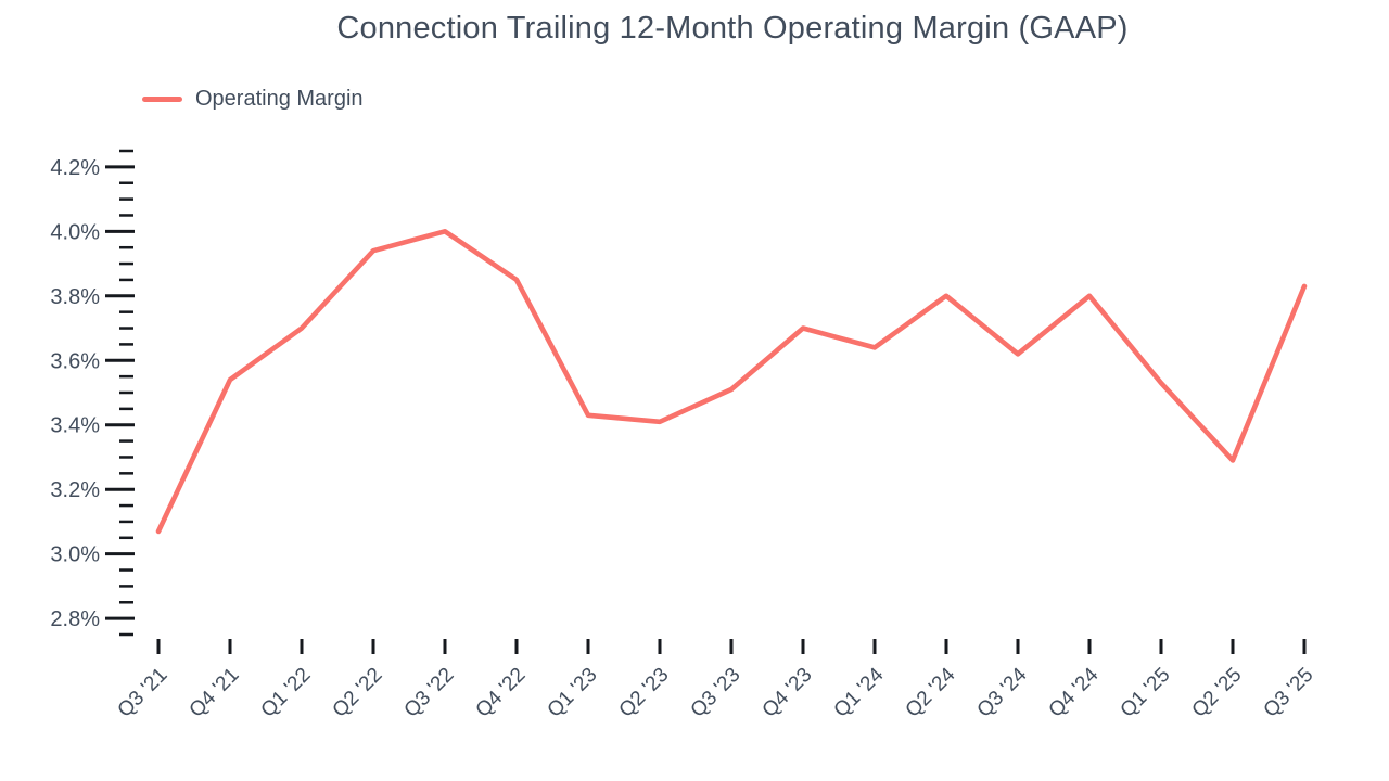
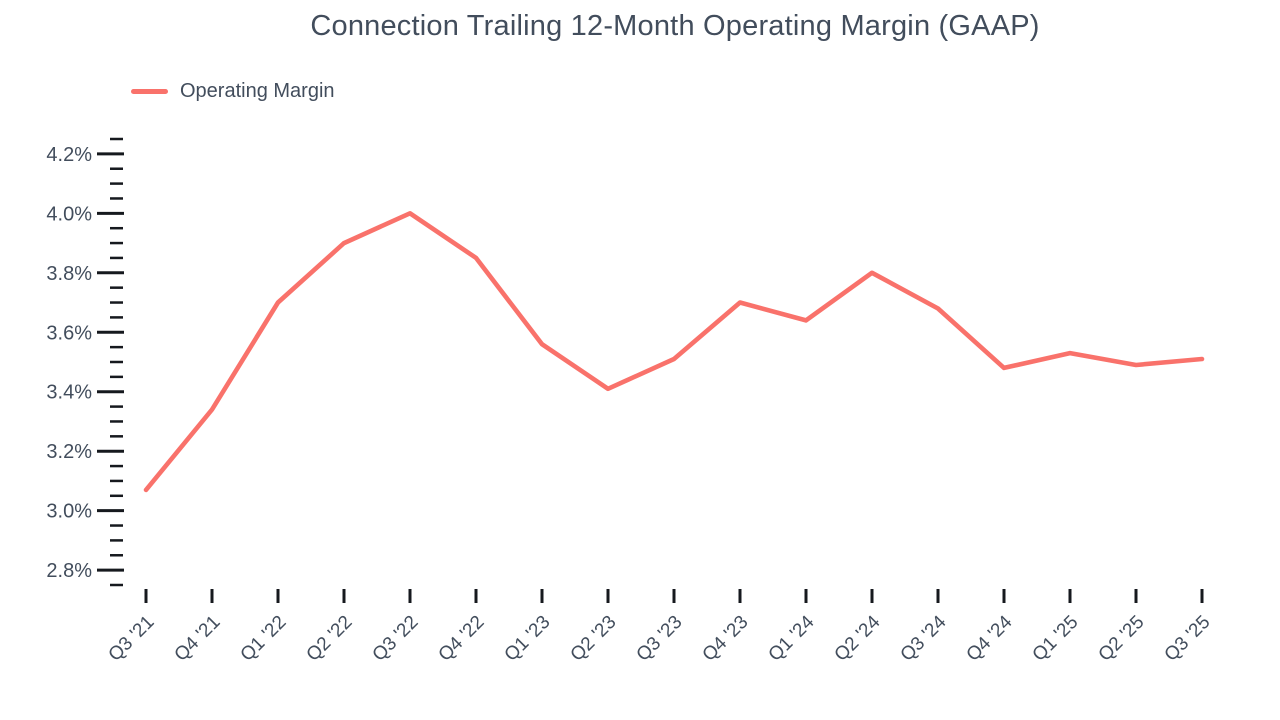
Q4 '21: 3.54% -> 3.34%
Q2 '22: 3.94% -> 3.90%
Q1 '23: 3.43% -> 3.56%
Q3 '24: 3.62% -> 3.68%
Q4 '24: 3.80% -> 3.48%
Q2 '25: 3.29% -> 3.49%
Q3 '25: 3.83% -> 3.51%
